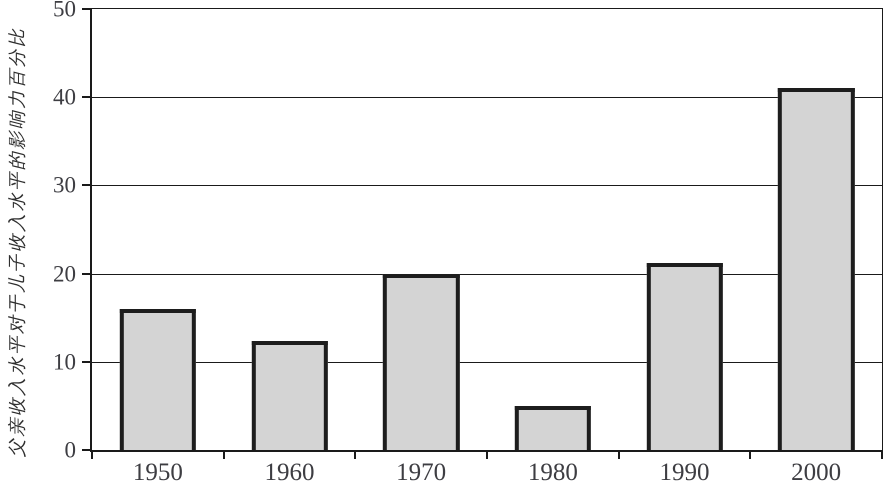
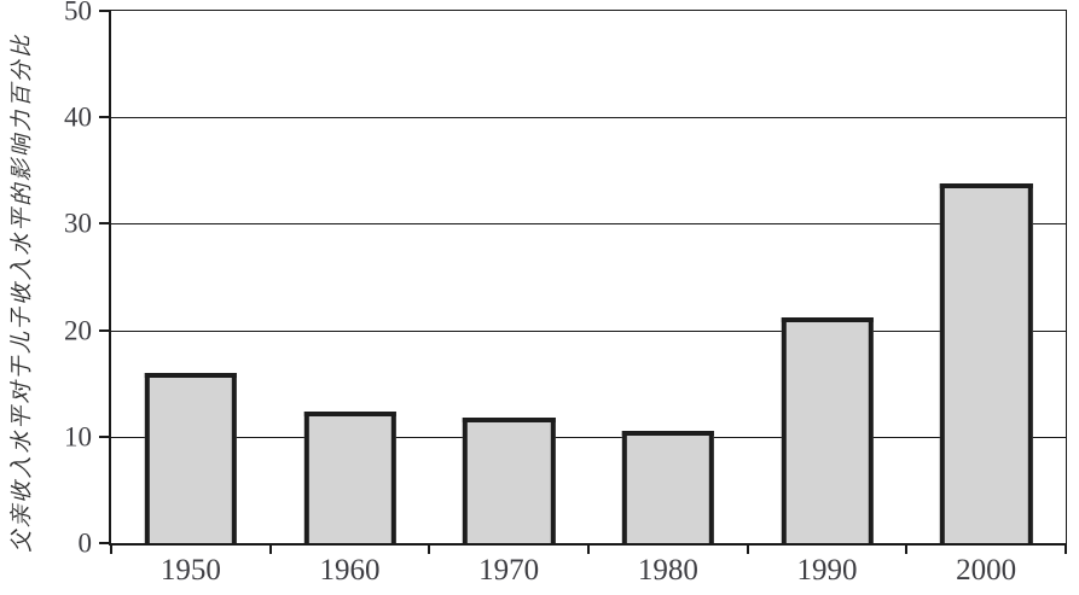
1970: 20 -> 12
1980: 5 -> 11
2000: 41 -> 34
